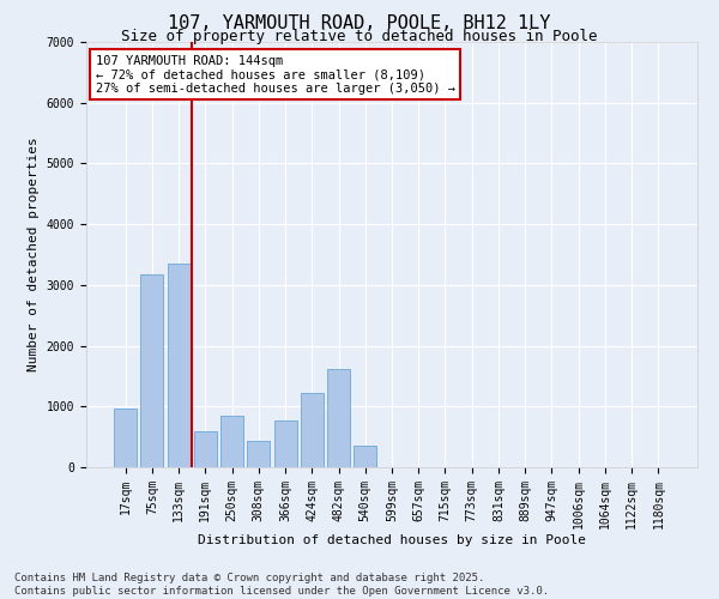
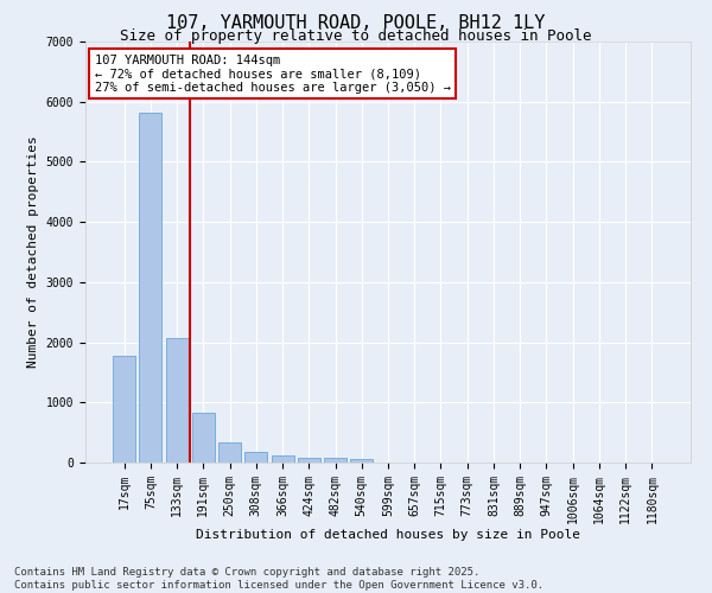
17sqm: 960 -> 1780
75sqm: 3180 -> 5820
133sqm: 3360 -> 2080
191sqm: 600 -> 820
250sqm: 840 -> 340
308sqm: 440 -> 180
366sqm: 760 -> 110
424sqm: 1220 -> 80
482sqm: 1620 -> 70
540sqm: 360 -> 50
